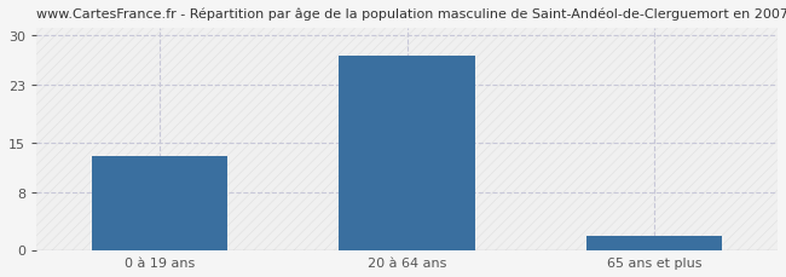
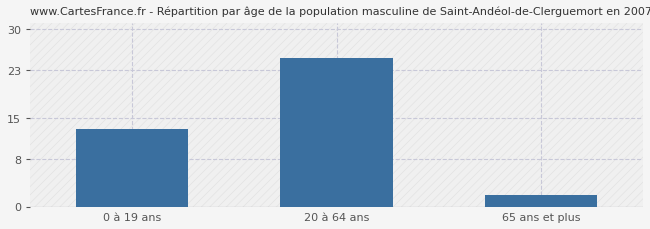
20 à 64 ans: 27 -> 25
